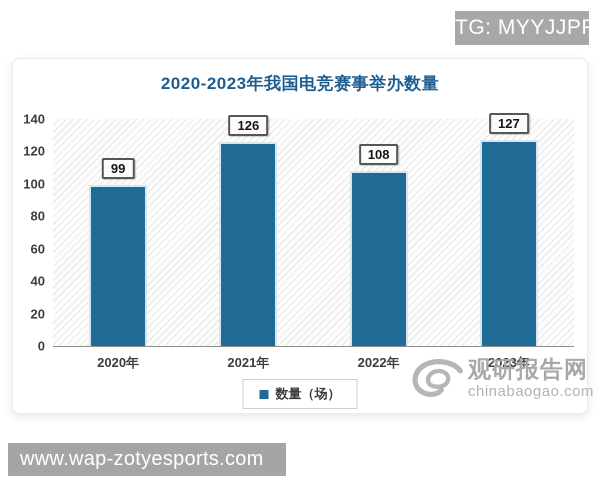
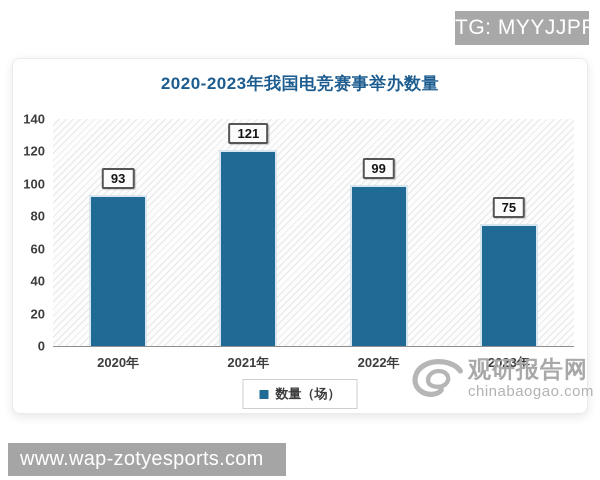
2020年: 99 -> 93
2021年: 126 -> 121
2022年: 108 -> 99
2023年: 127 -> 75
